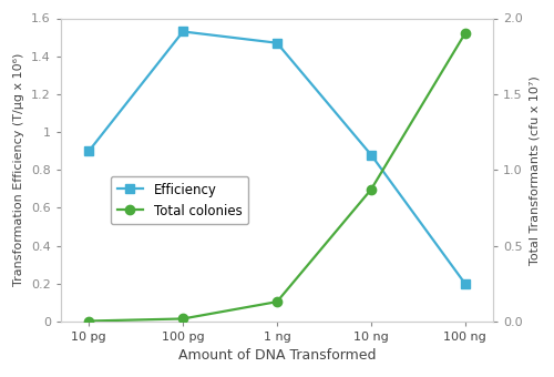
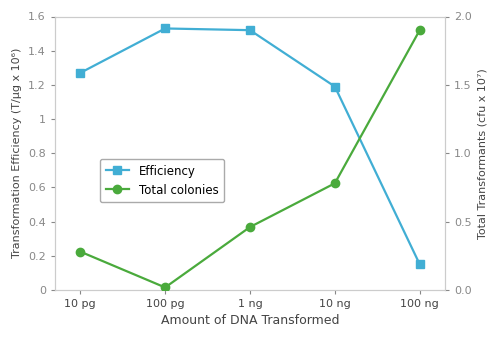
Efficiency/10 pg: 0.90 -> 1.27
Total colonies/10 pg: 0.00 -> 0.28
Efficiency/1 ng: 1.47 -> 1.52
Total colonies/1 ng: 0.13 -> 0.46
Efficiency/10 ng: 0.88 -> 1.19
Total colonies/10 ng: 0.87 -> 0.78
Efficiency/100 ng: 0.20 -> 0.15
